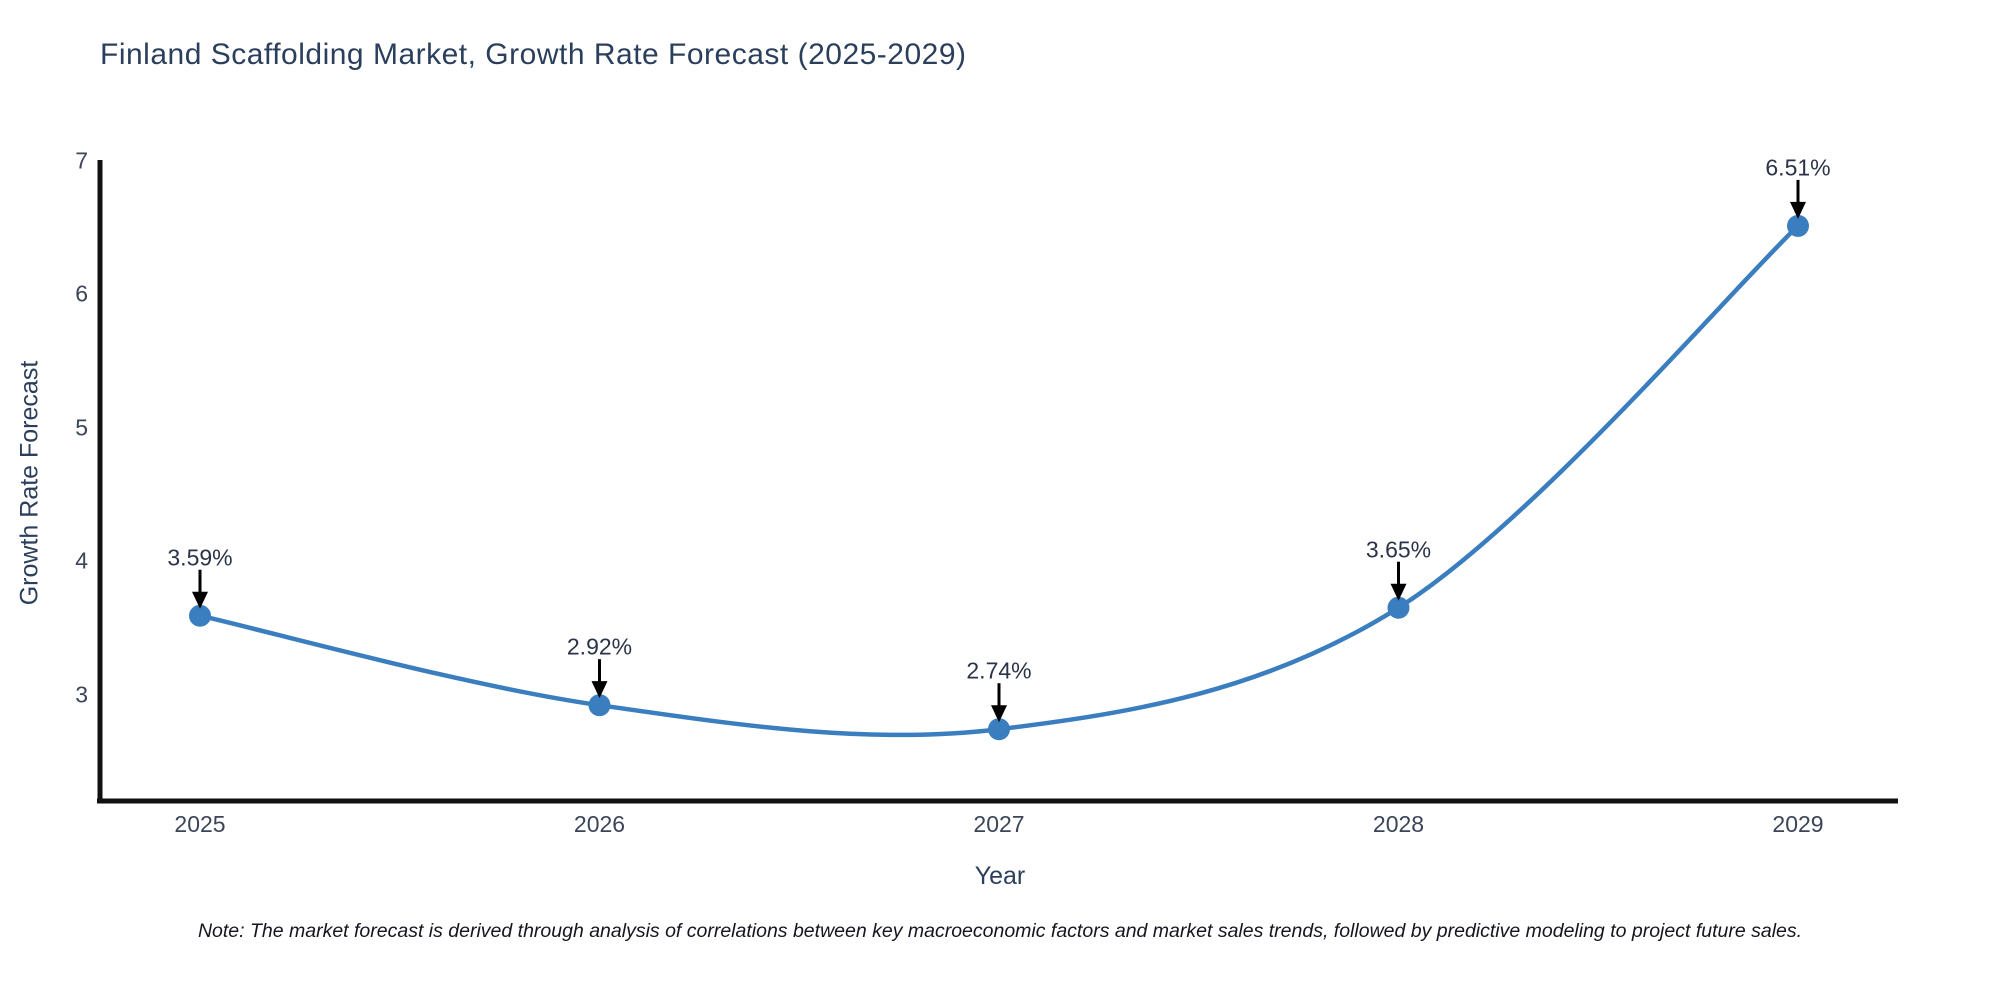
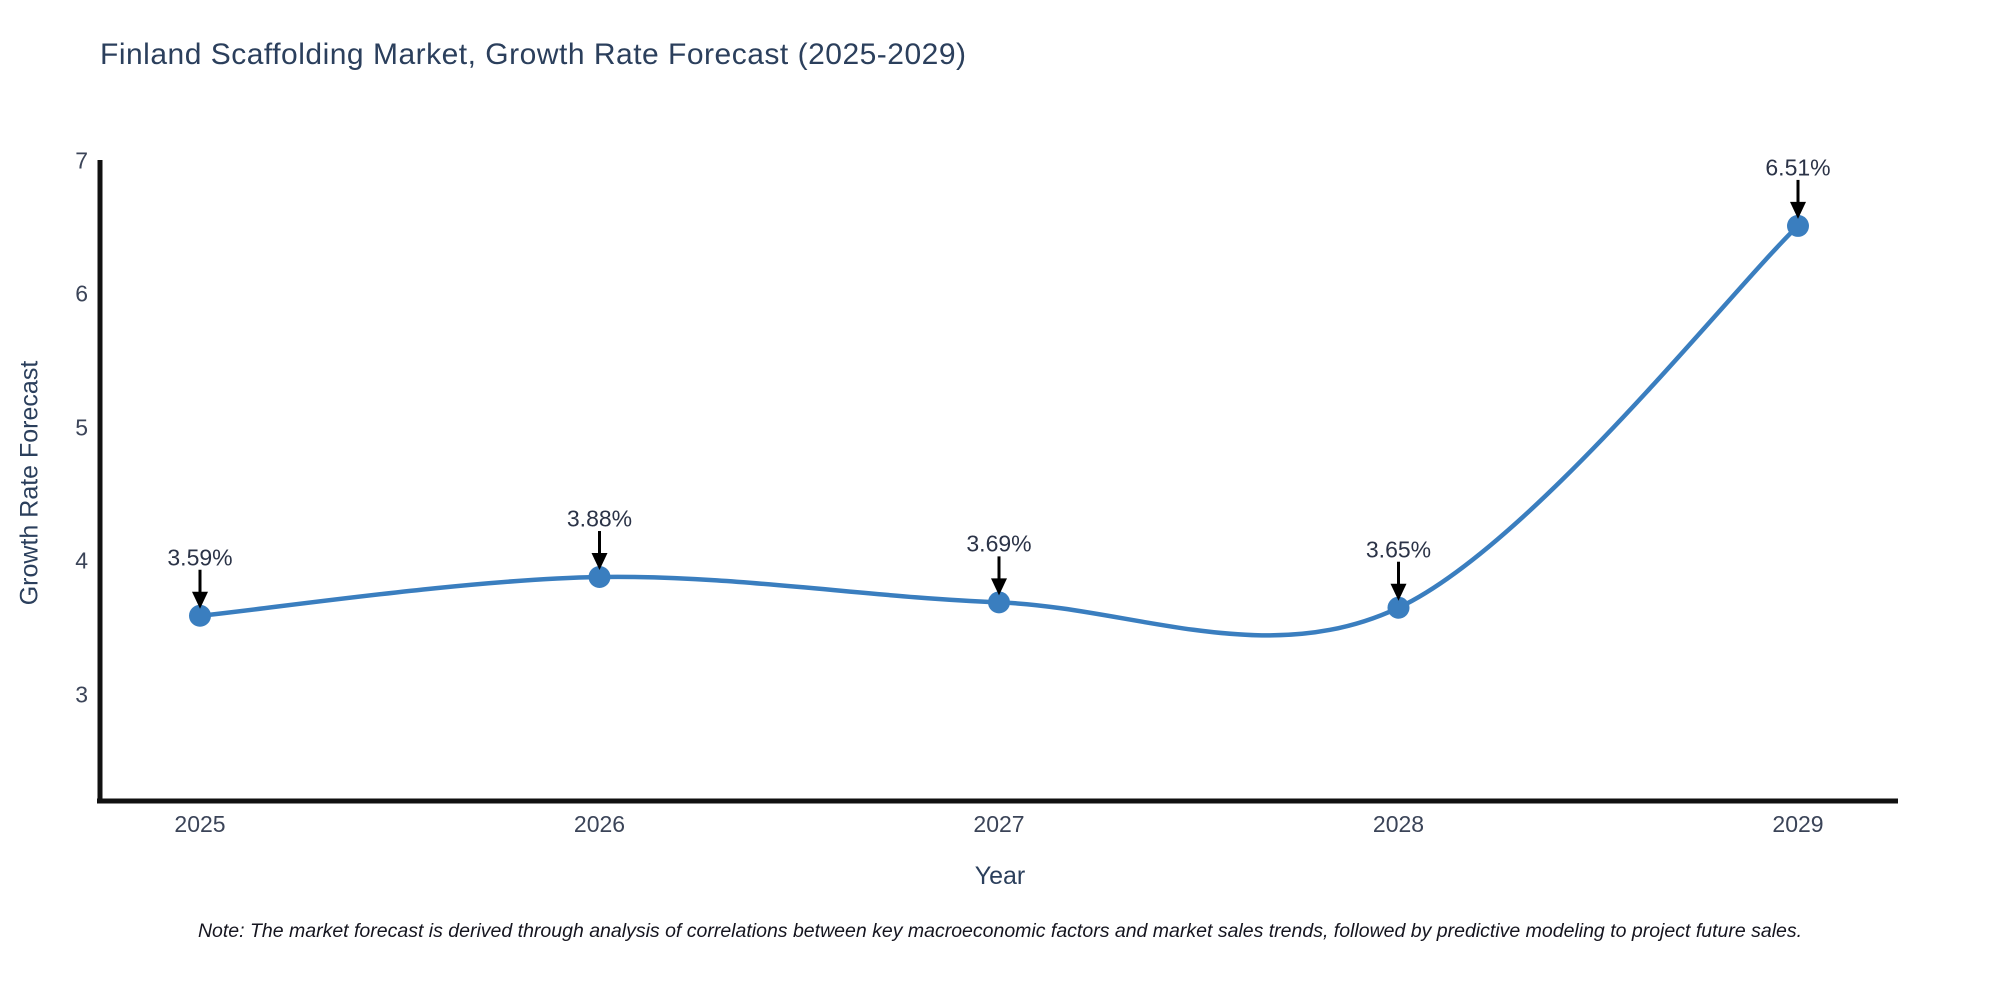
2026: 2.92% -> 3.88%
2027: 2.74% -> 3.69%
